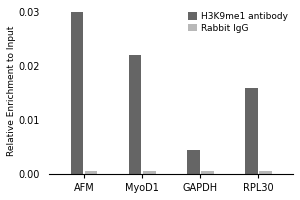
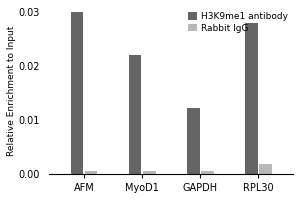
H3K9me1 antibody/GAPDH: 0.0045 -> 0.0122
H3K9me1 antibody/RPL30: 0.0160 -> 0.0280
Rabbit IgG/RPL30: 0.0005 -> 0.0018
